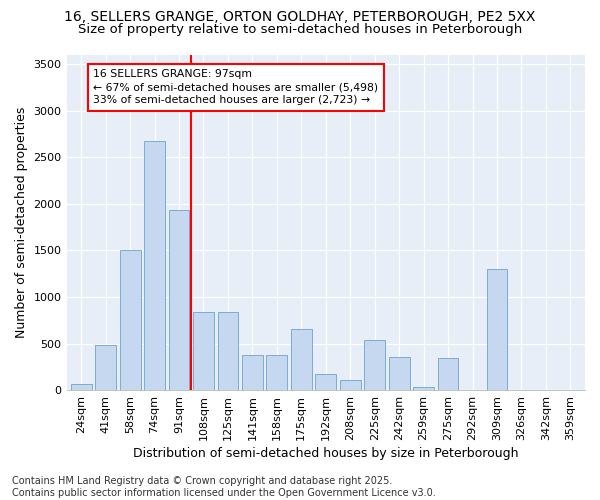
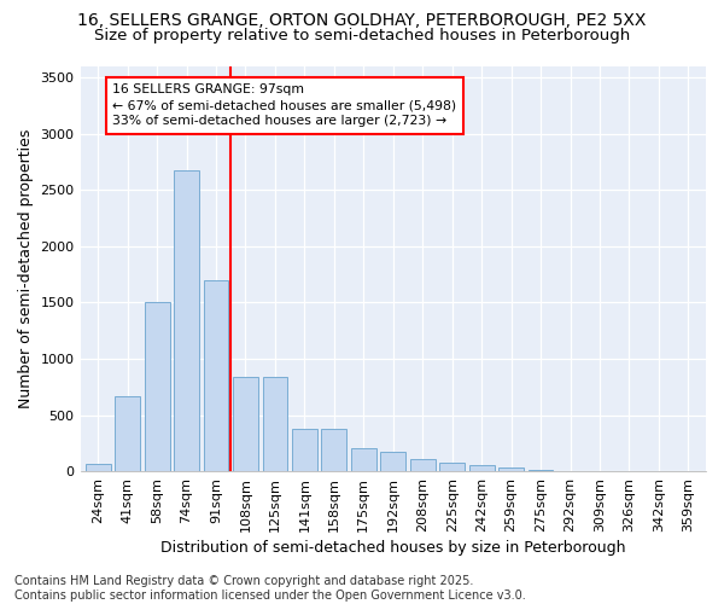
41sqm: 480 -> 670
91sqm: 1940 -> 1700
175sqm: 660 -> 200
225sqm: 540 -> 80
242sqm: 360 -> 50
275sqm: 340 -> 10
309sqm: 1300 -> 0
